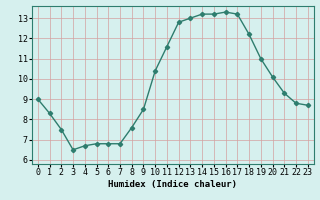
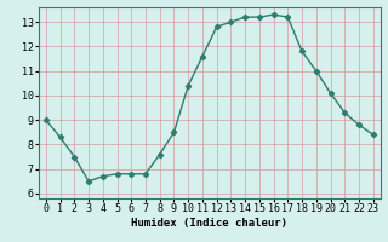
18: 12.2 -> 11.8
23: 8.7 -> 8.4
